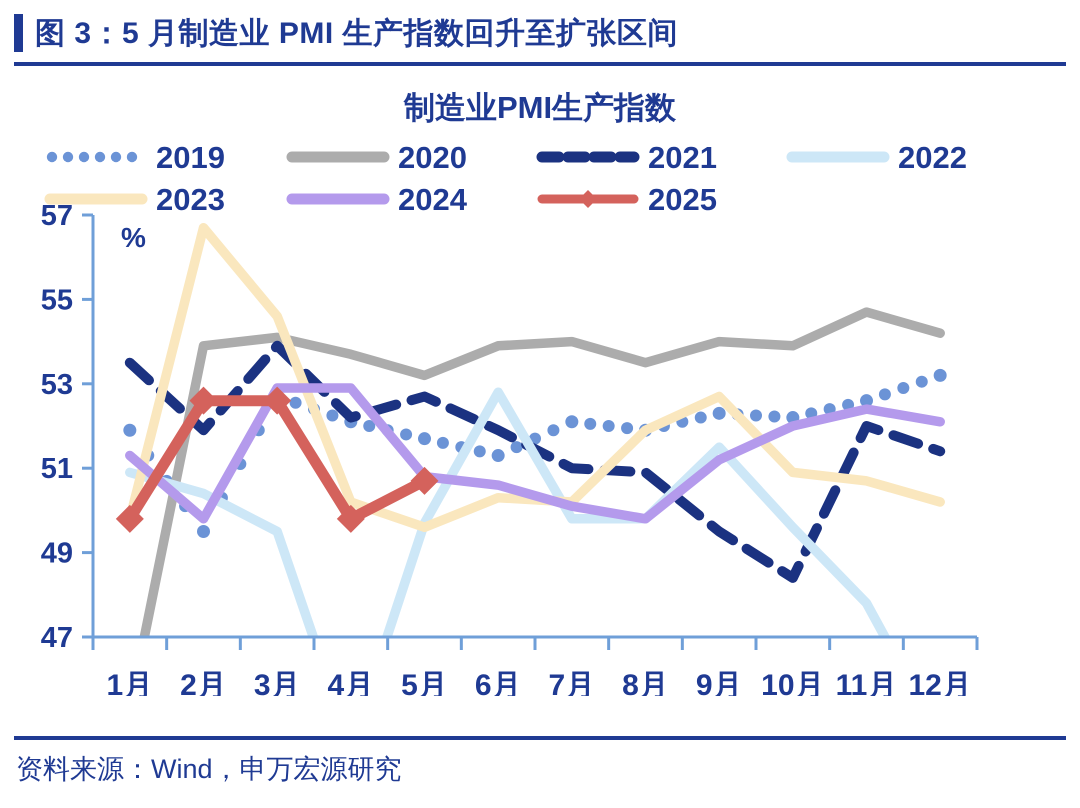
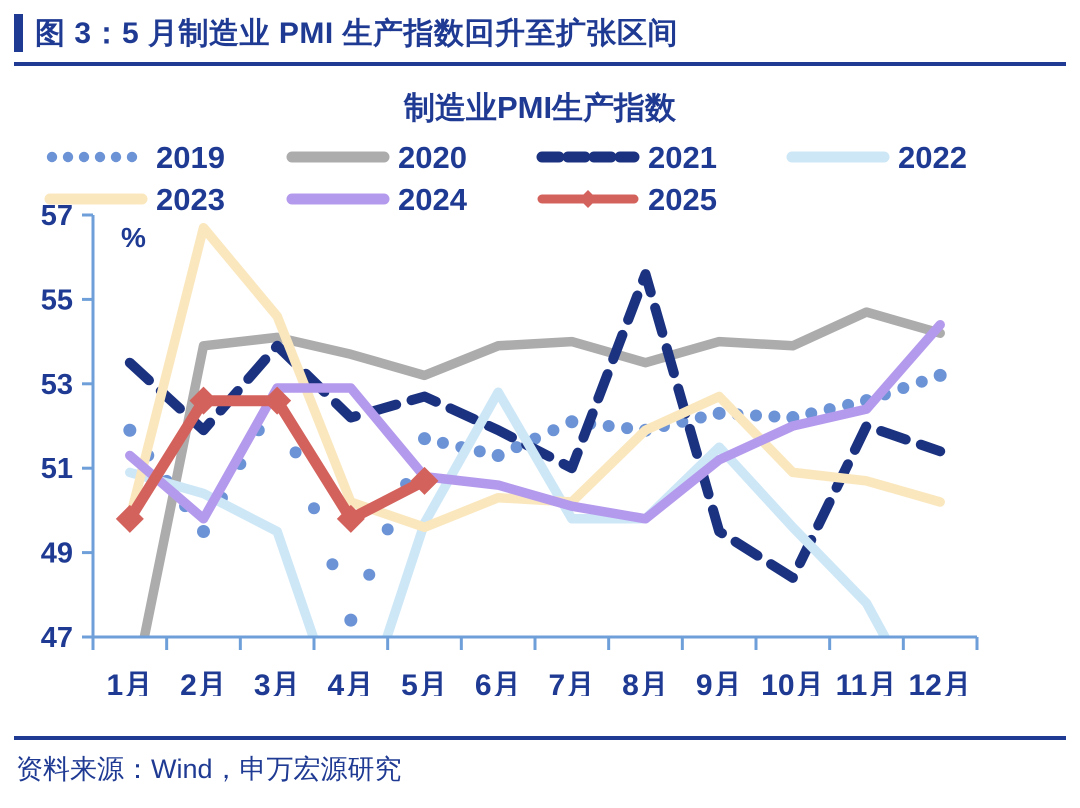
2019/4月: 52.1 -> 47.4
2021/8月: 50.9 -> 55.6
2024/12月: 52.1 -> 54.4
